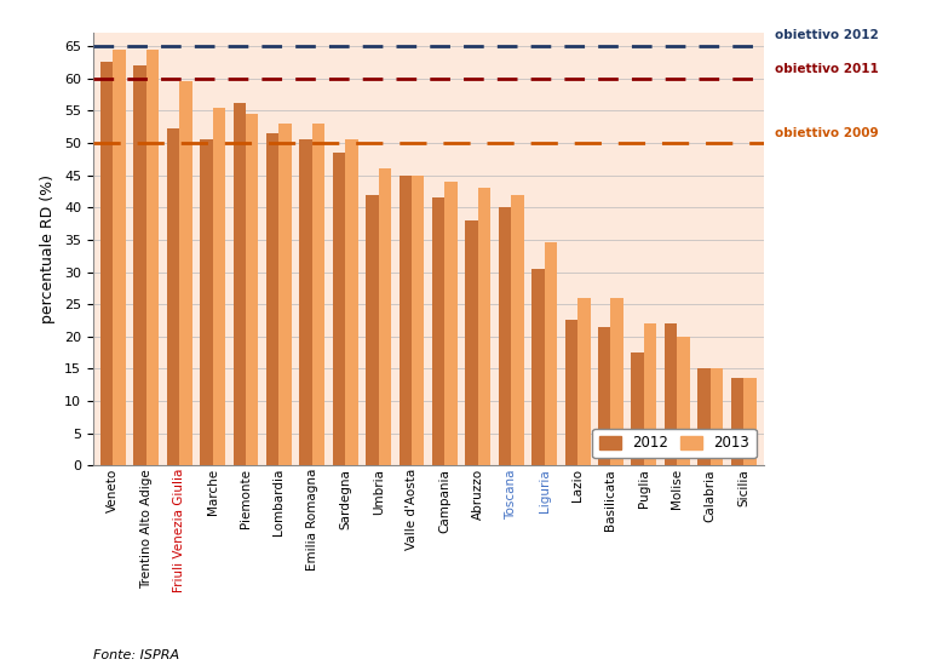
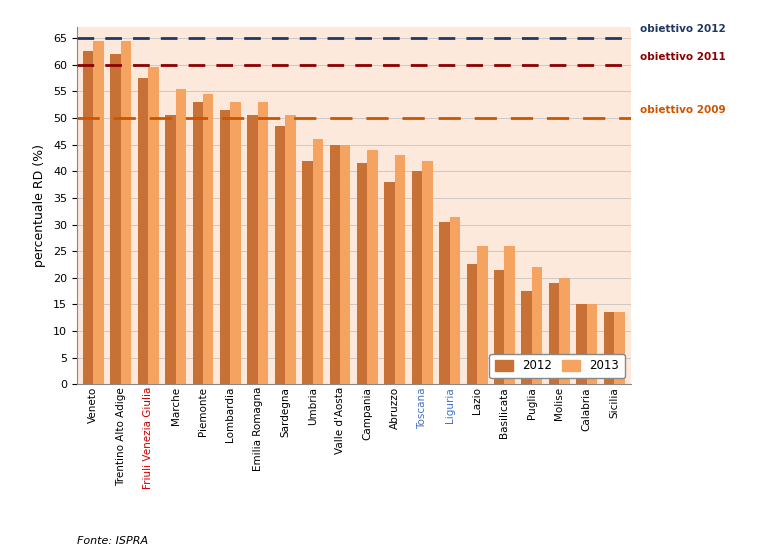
2012/Friuli Venezia Giulia: 52.2 -> 57.5
2012/Piemonte: 56.2 -> 53.0
2013/Liguria: 34.6 -> 31.5
2012/Molise: 22.0 -> 19.0
